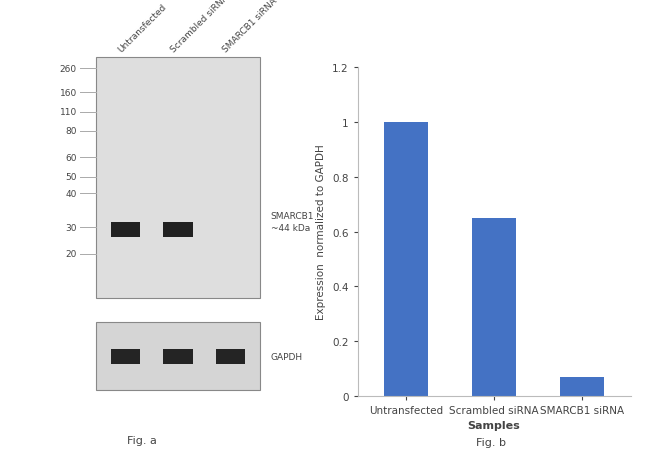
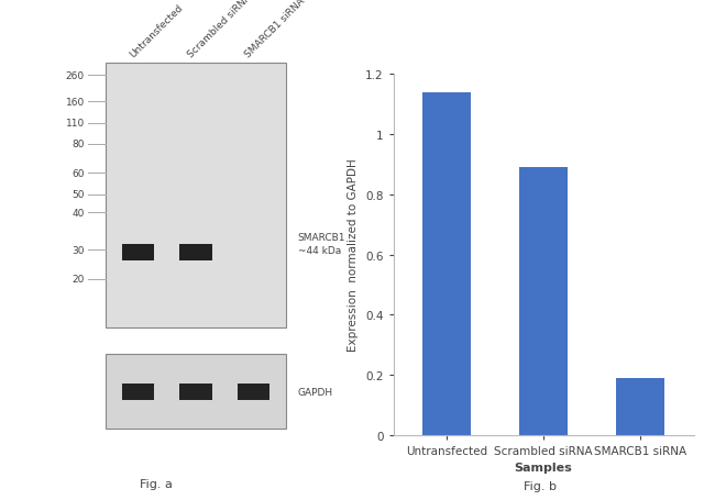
Untransfected: 1.00 -> 1.14
Scrambled siRNA: 0.65 -> 0.89
SMARCB1 siRNA: 0.07 -> 0.19
